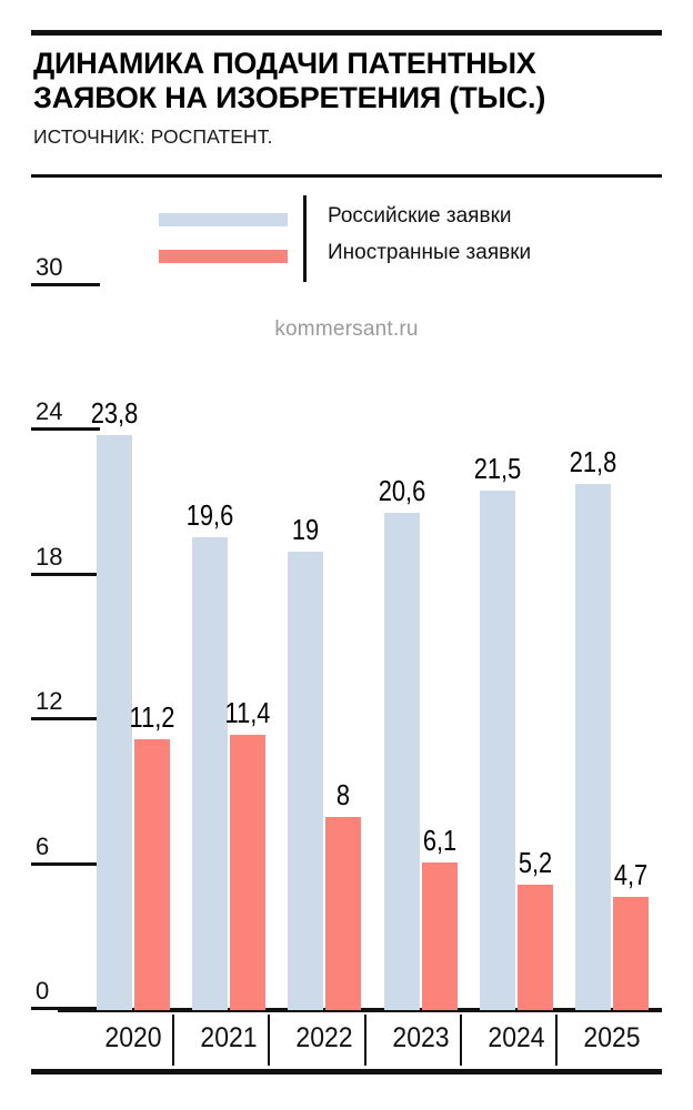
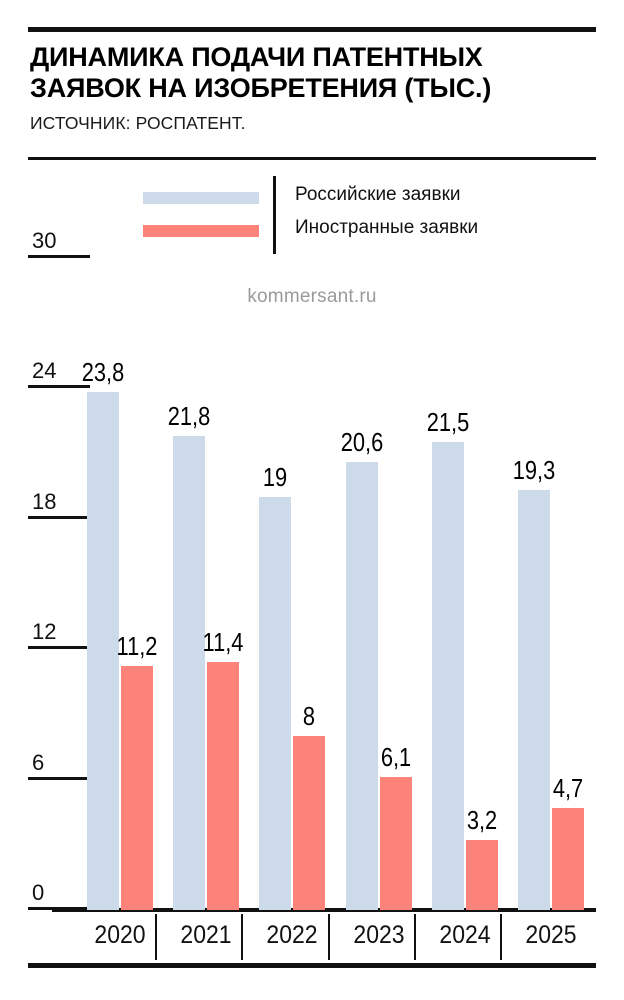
Российские заявки/2021: 19,6 -> 21,8
Иностранные заявки/2024: 5,2 -> 3,2
Российские заявки/2025: 21,8 -> 19,3
